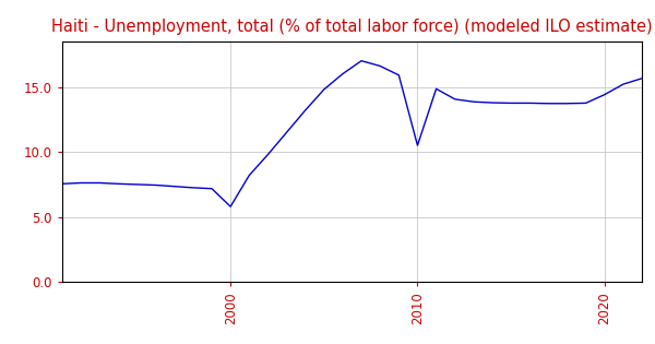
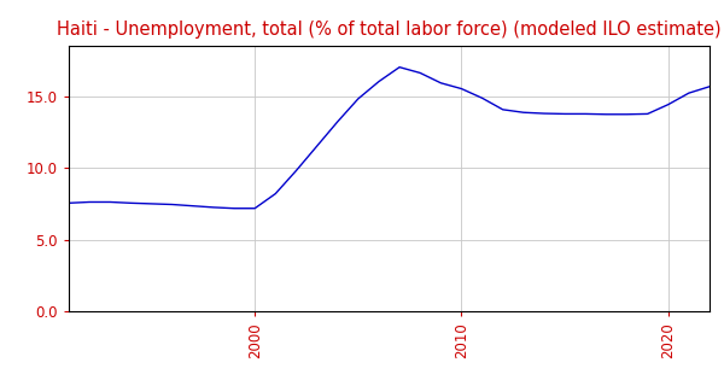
2000: 5.8 -> 7.2
2010: 10.5 -> 15.5
